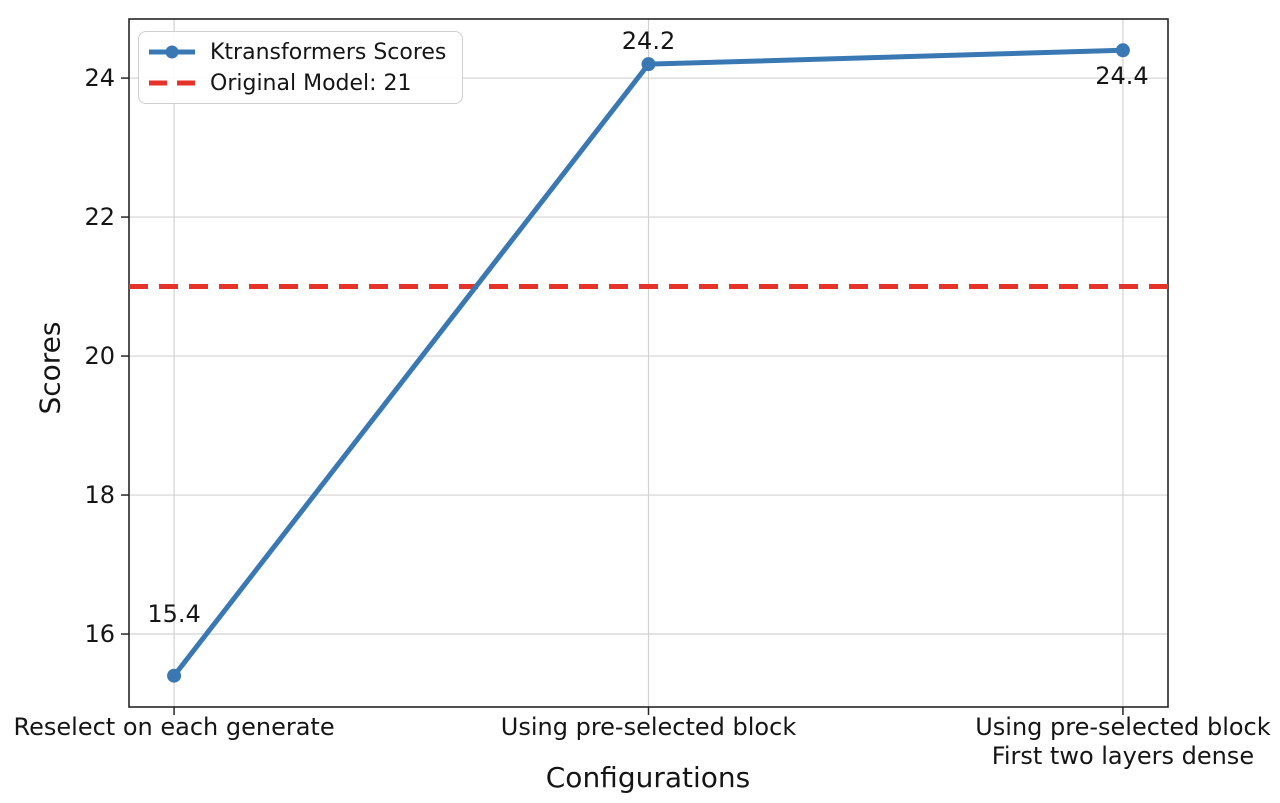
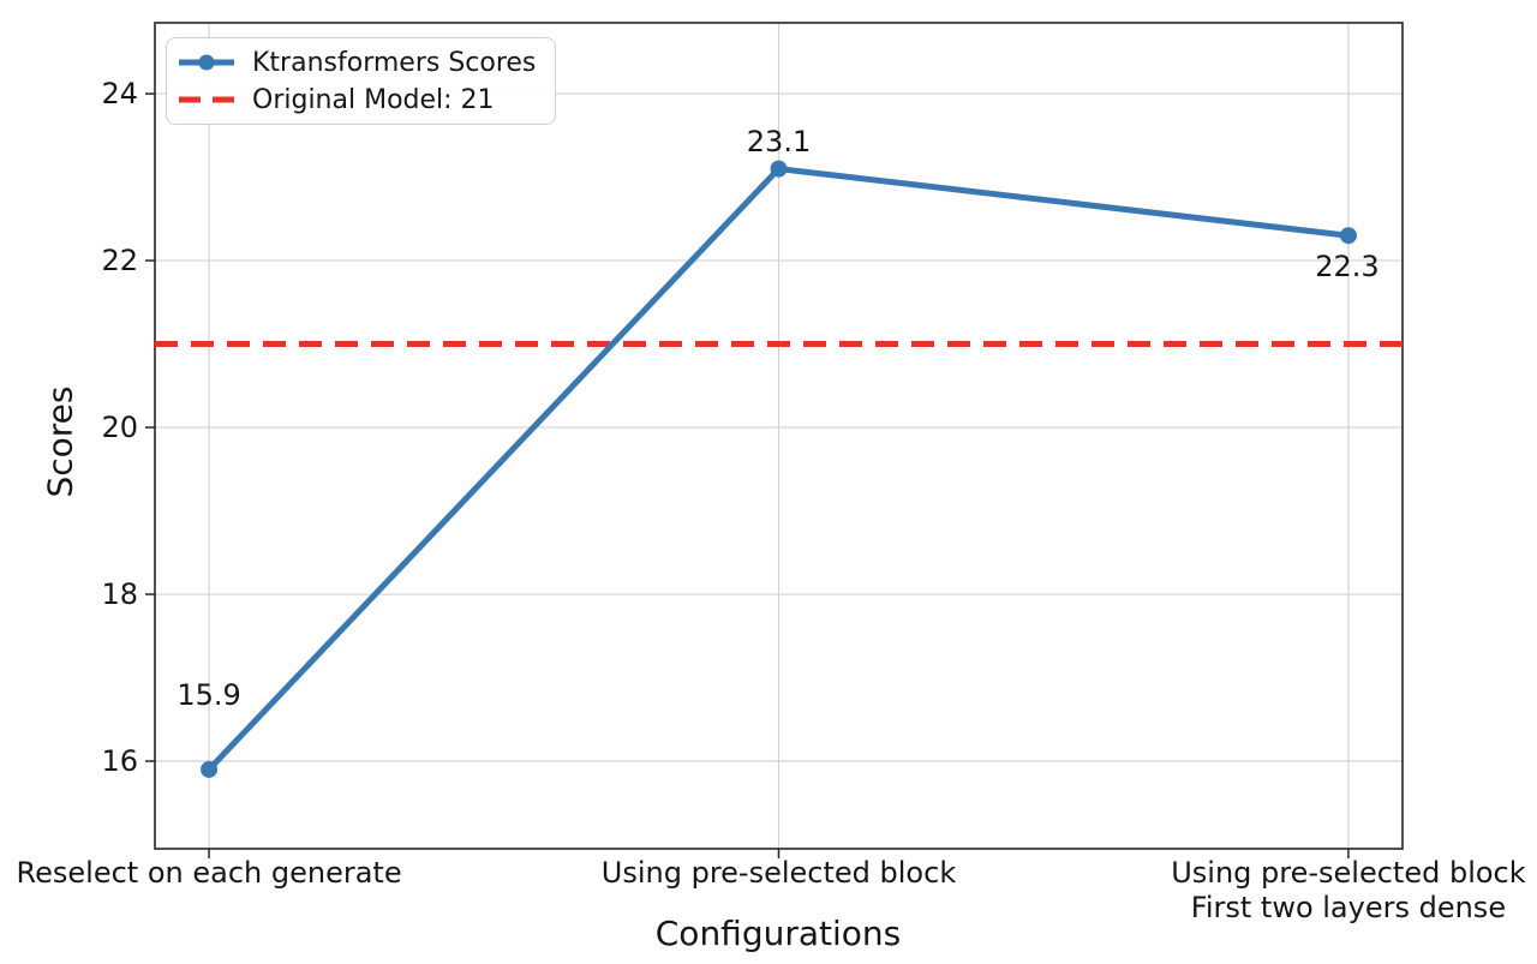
Reselect on each generate: 15.4 -> 15.9
Using pre-selected block: 24.2 -> 23.1
Using pre-selected block First two layers dense: 24.4 -> 22.3
